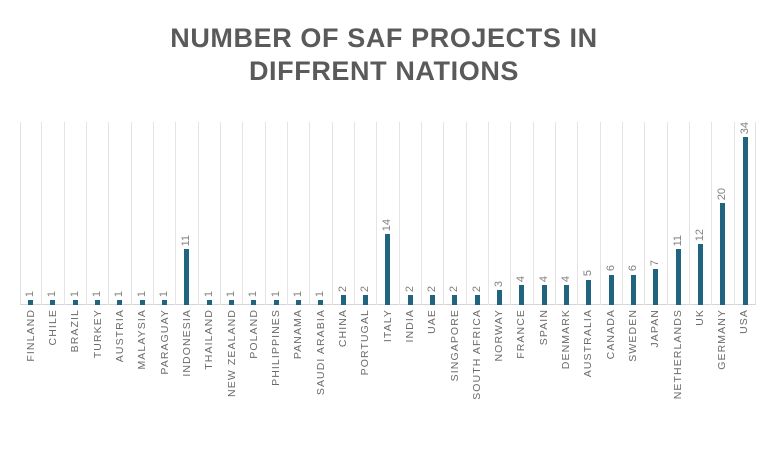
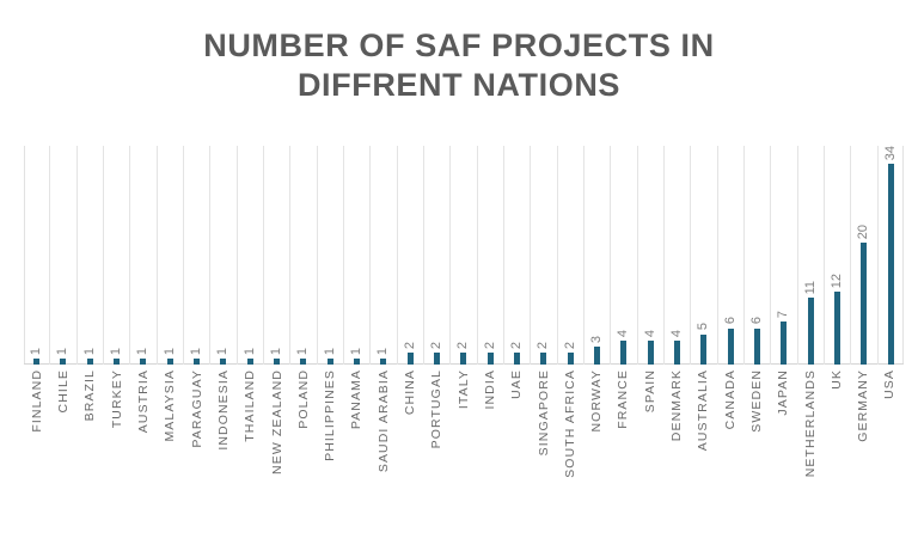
INDONESIA: 11 -> 1
ITALY: 14 -> 2
